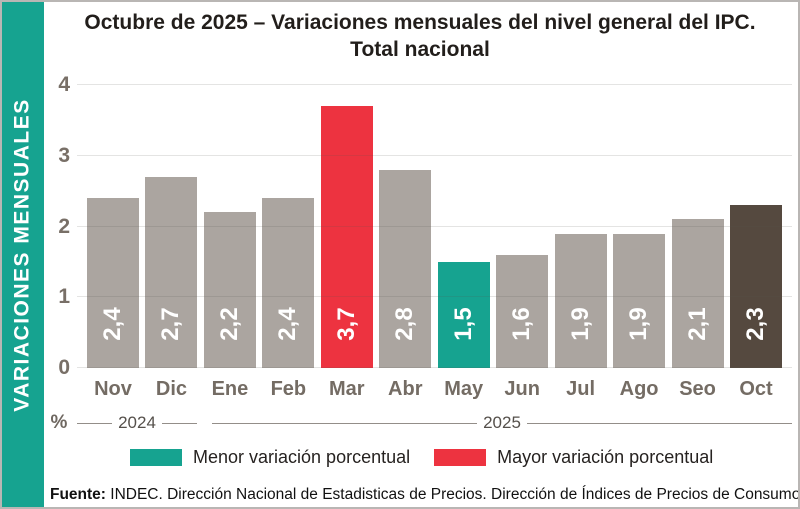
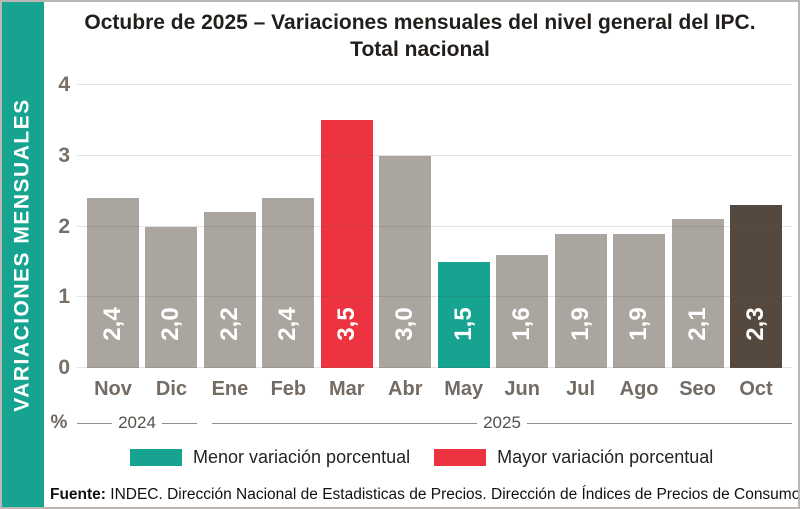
Dic: 2,7 -> 2,0
Mar: 3,7 -> 3,5
Abr: 2,8 -> 3,0
